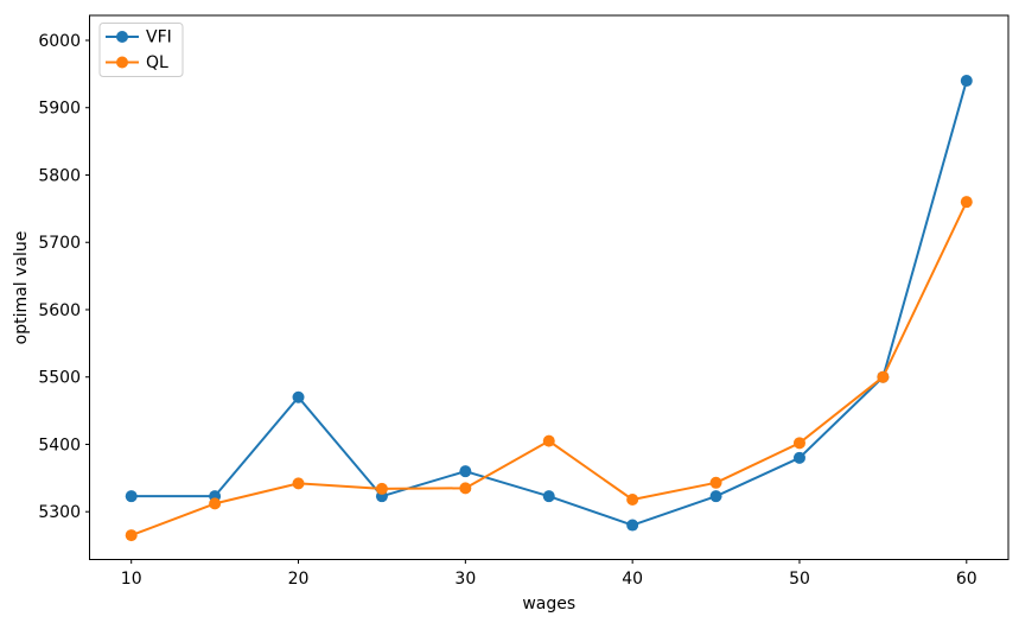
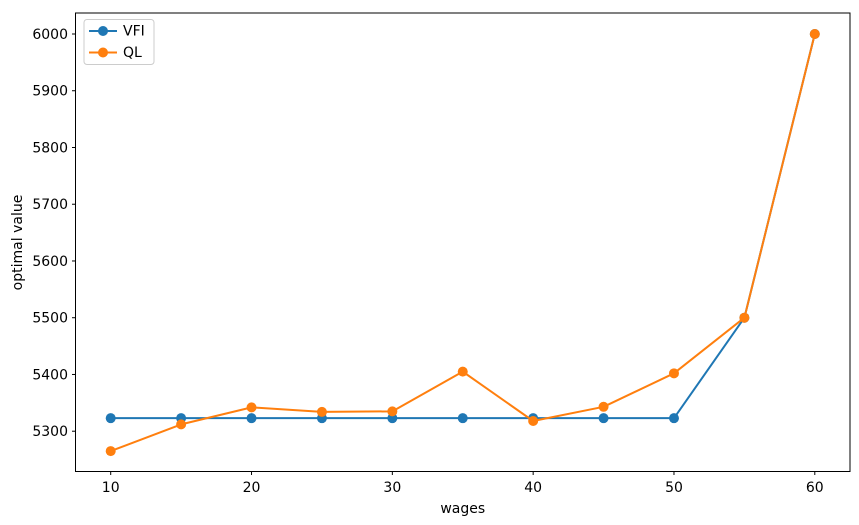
VFI/20: 5470 -> 5320
VFI/30: 5360 -> 5320
VFI/40: 5280 -> 5320
VFI/50: 5380 -> 5320
VFI/60: 5940 -> 6000
QL/60: 5760 -> 6000
